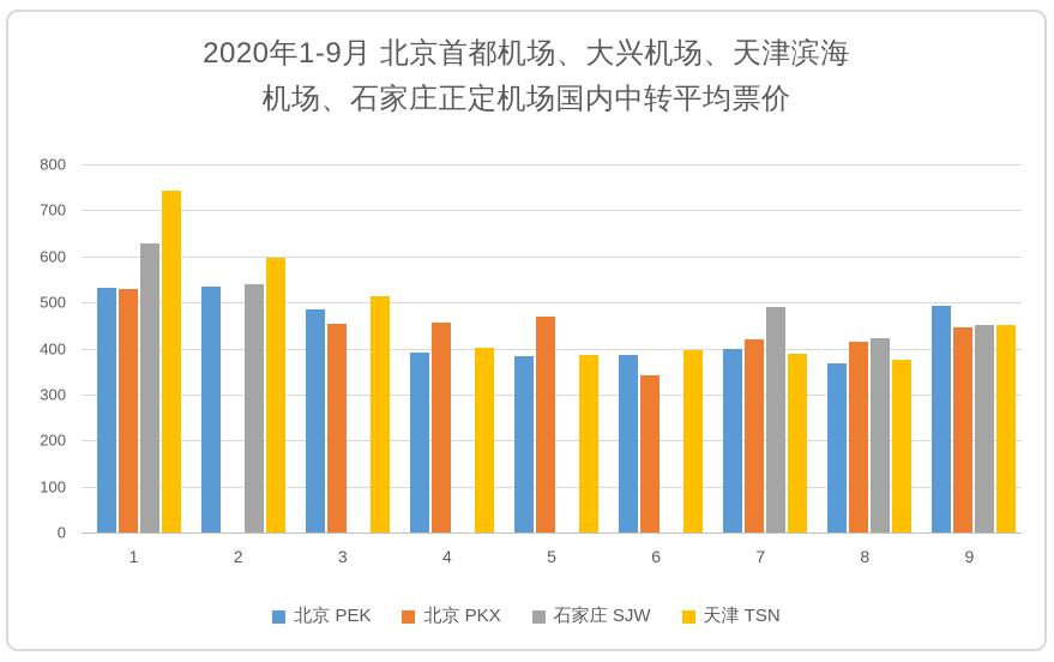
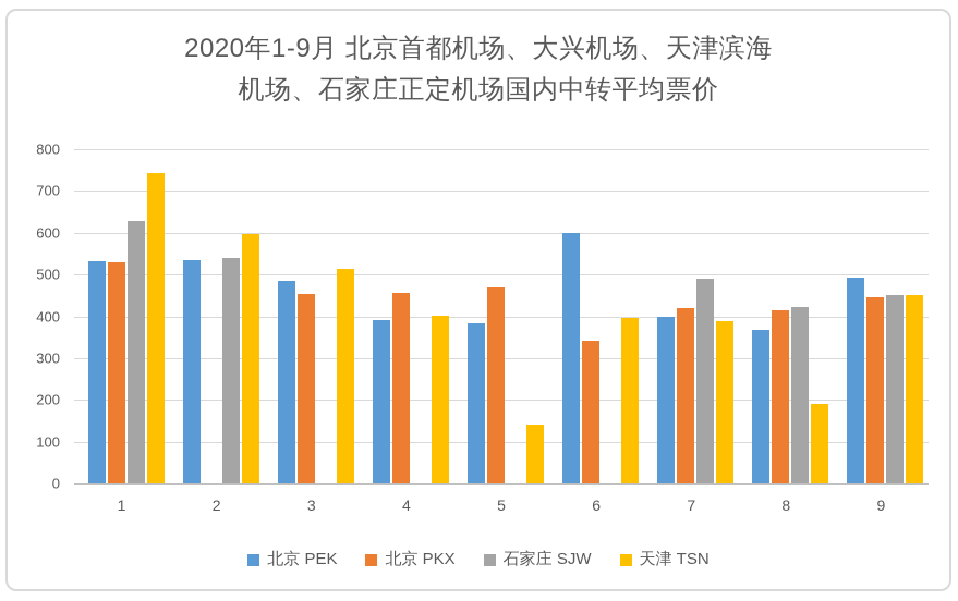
天津 TSN/5: 390 -> 140
北京 PEK/6: 390 -> 600
天津 TSN/8: 380 -> 190
